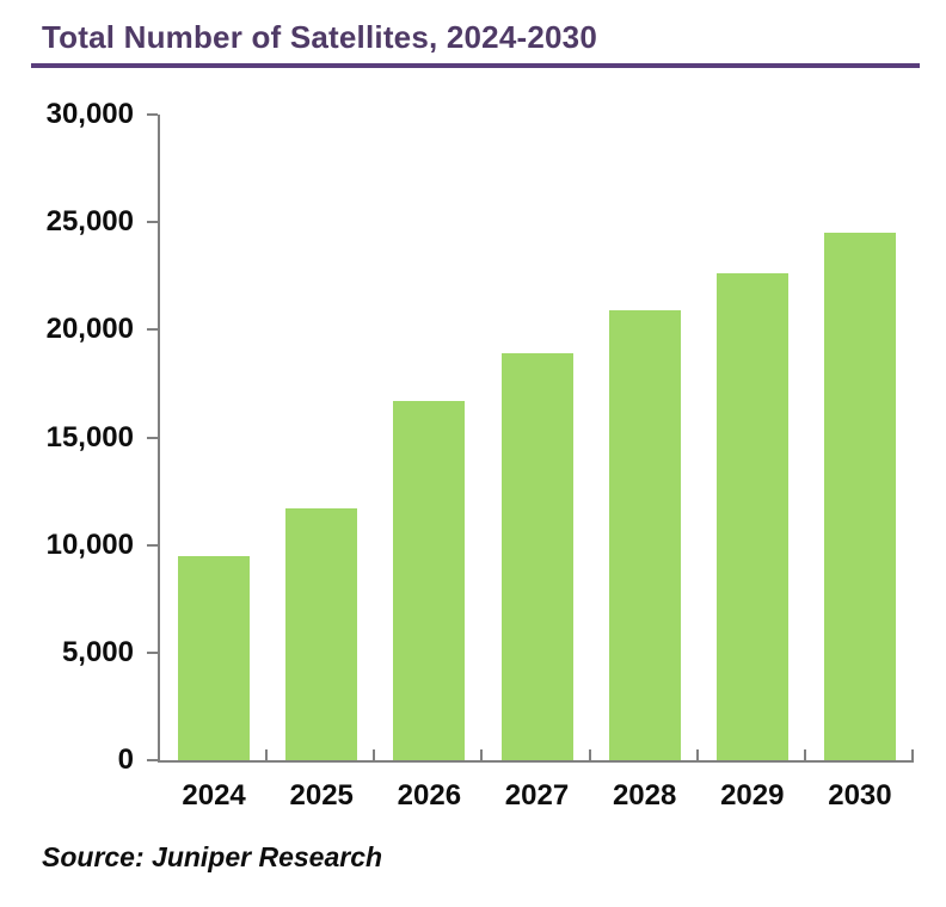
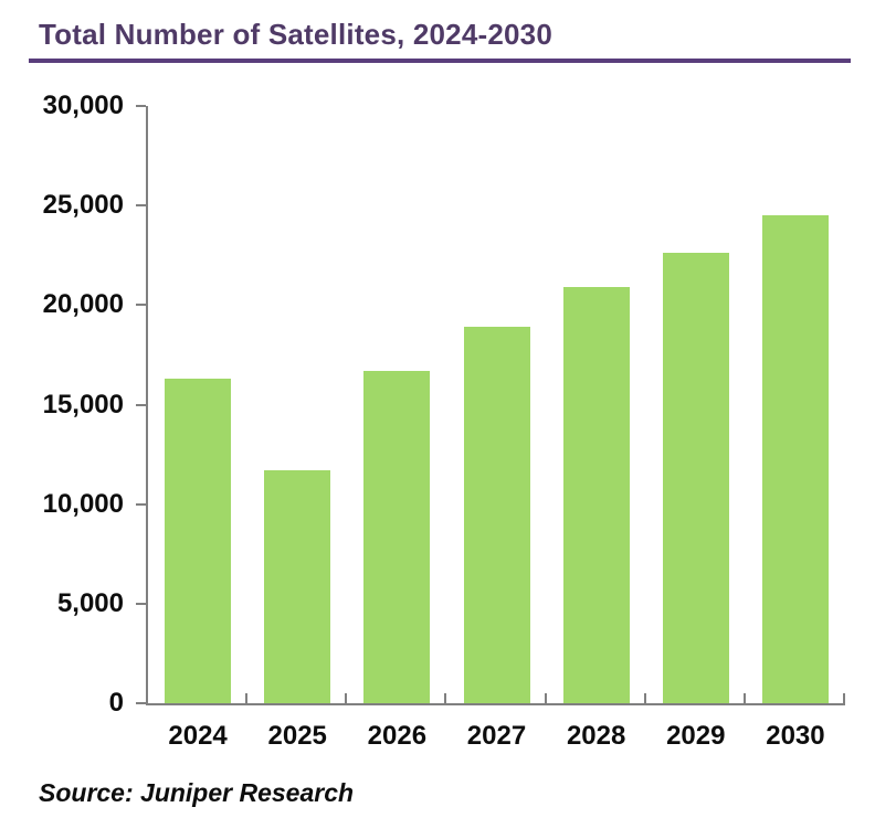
2024: 9500 -> 16300
